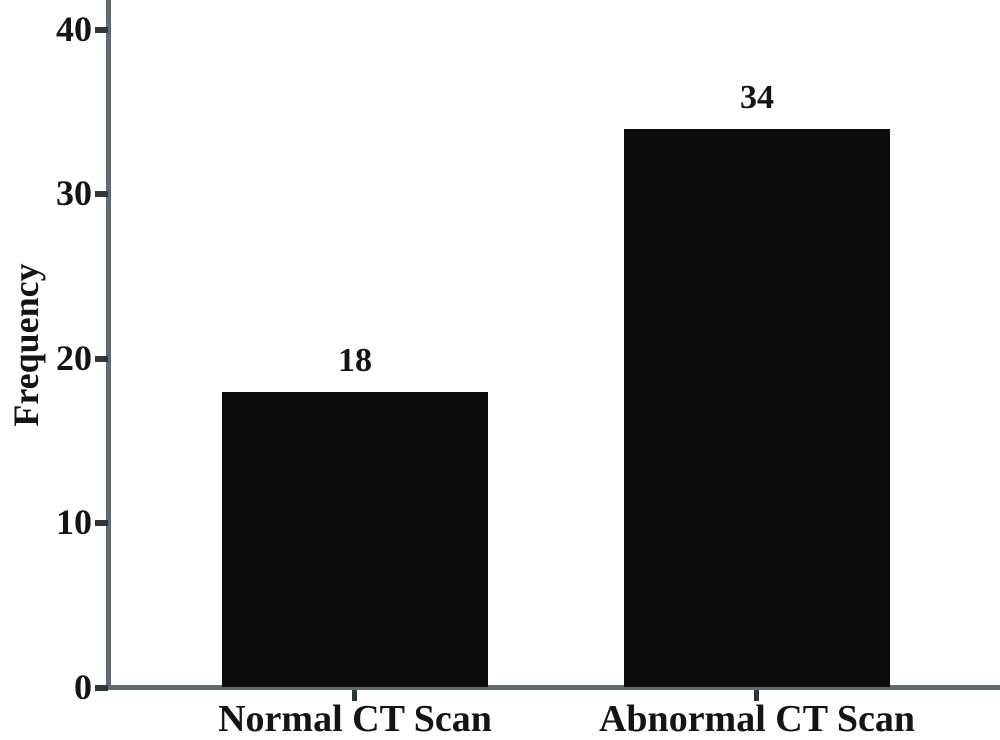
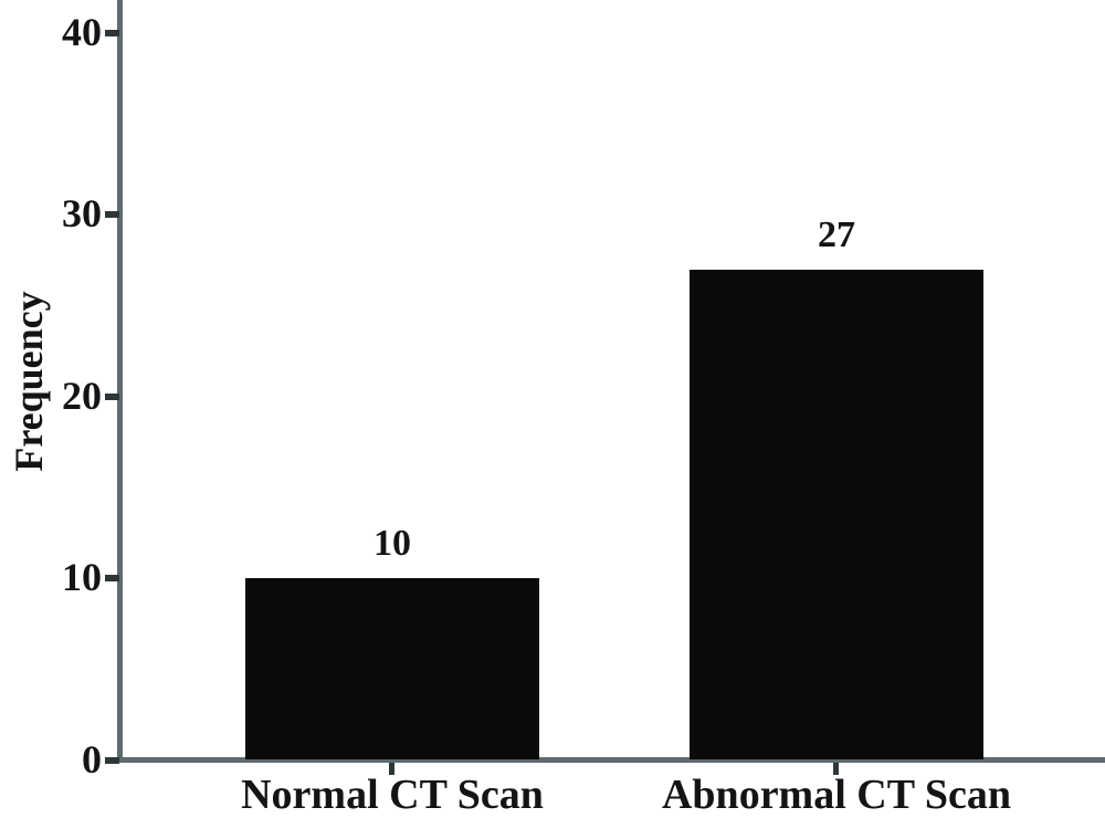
Normal CT Scan: 18 -> 10
Abnormal CT Scan: 34 -> 27
